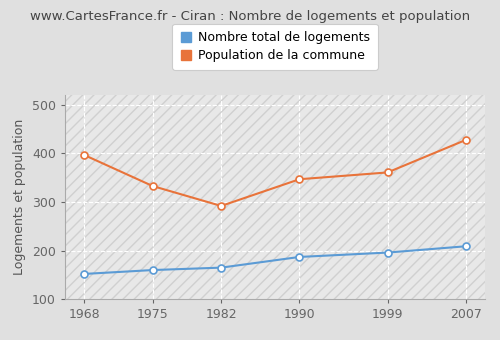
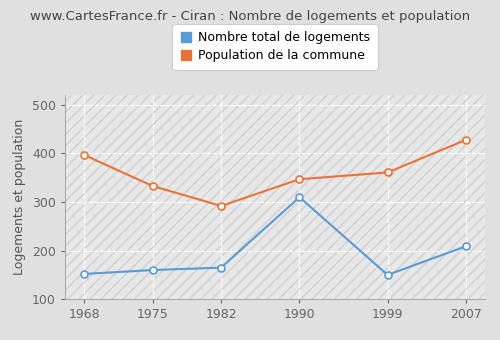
Nombre total de logements/1990: 187 -> 310
Nombre total de logements/1999: 196 -> 150
